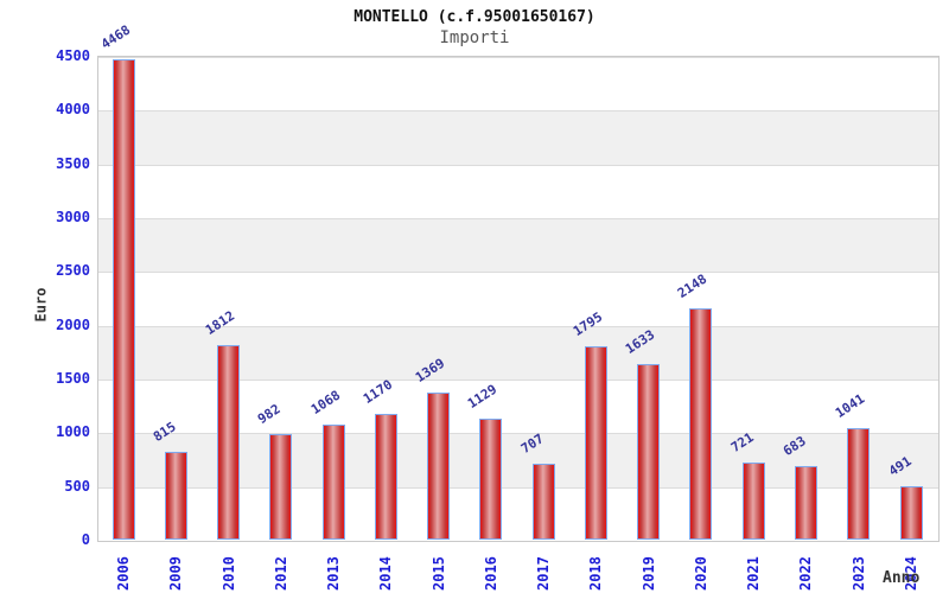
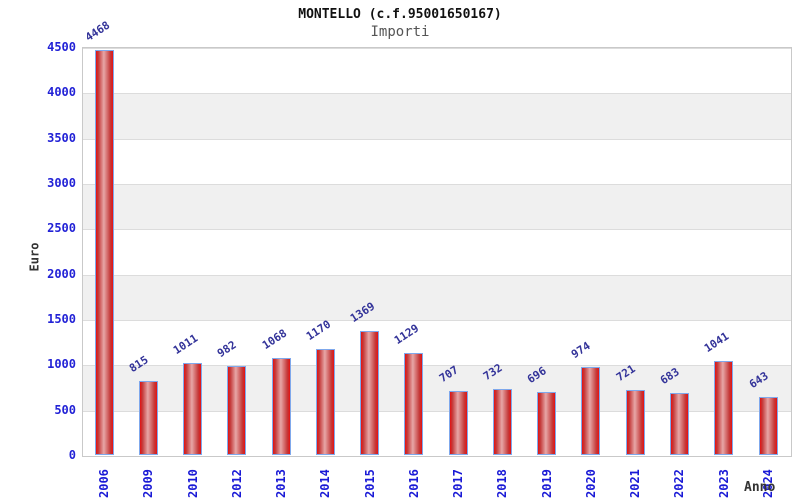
2010: 1812 -> 1011
2018: 1795 -> 732
2019: 1633 -> 696
2020: 2148 -> 974
2024: 491 -> 643
